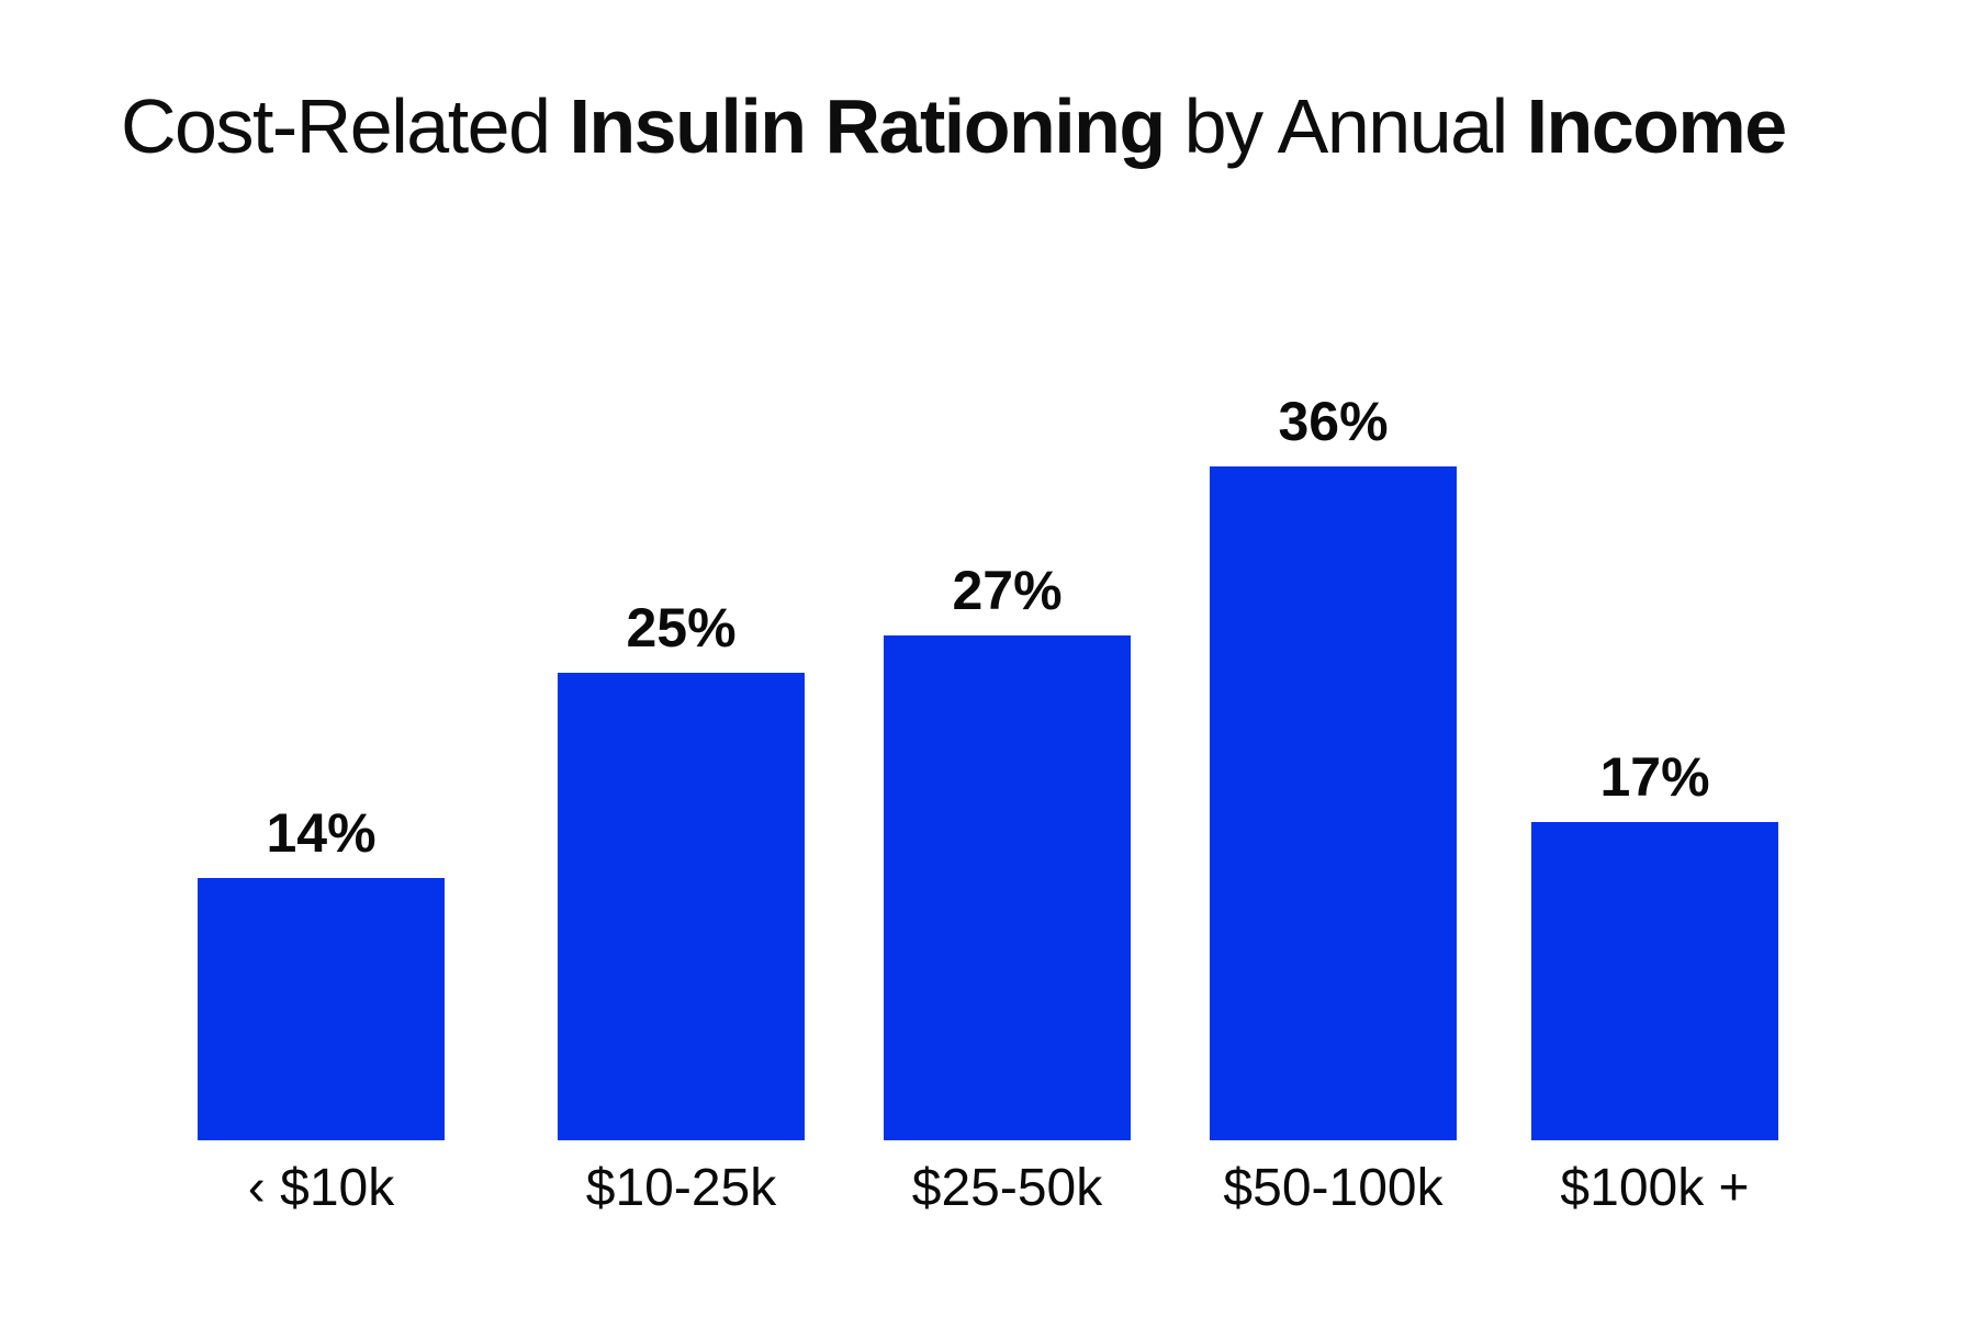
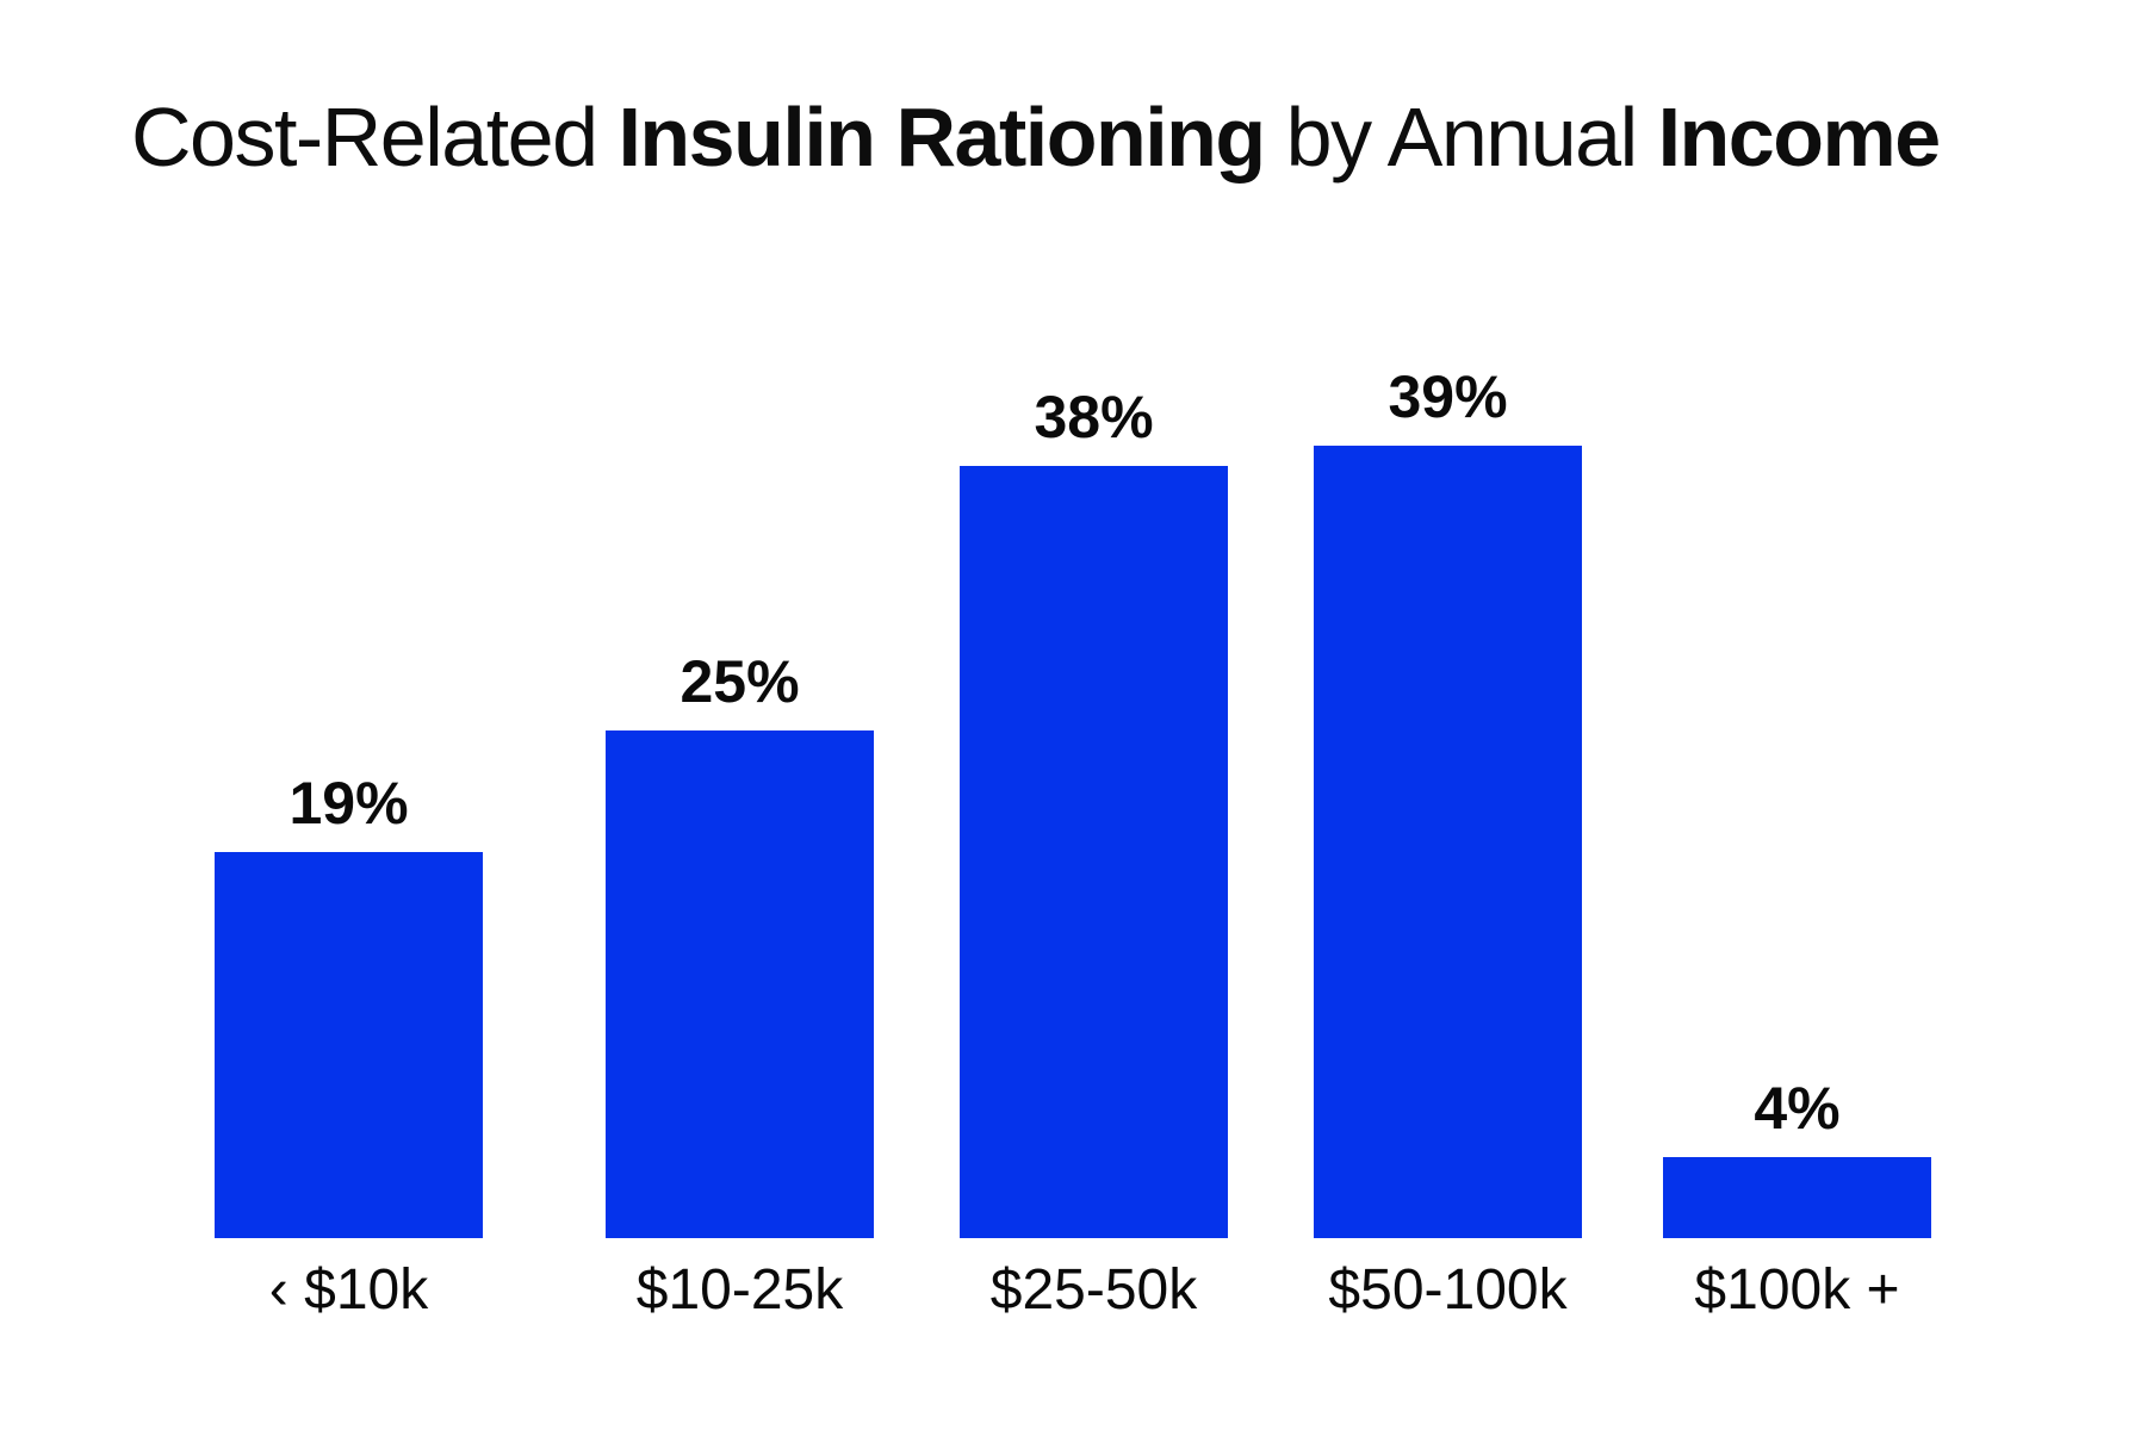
‹ $10k: 14% -> 19%
$25-50k: 27% -> 38%
$50-100k: 36% -> 39%
$100k +: 17% -> 4%
